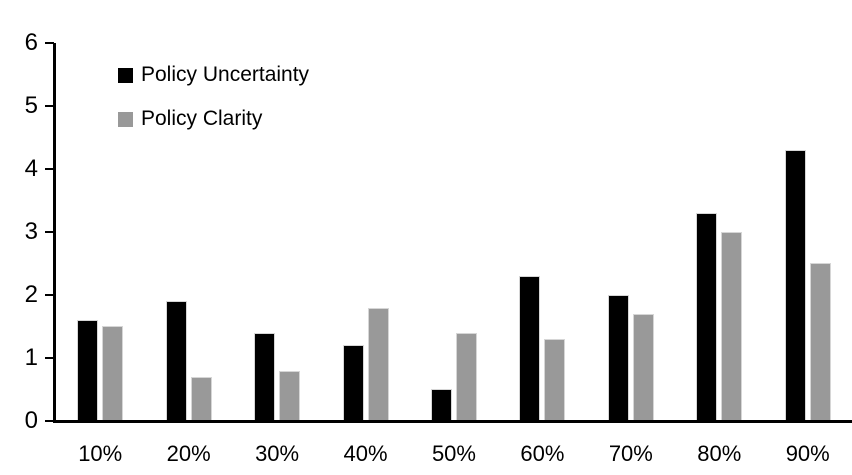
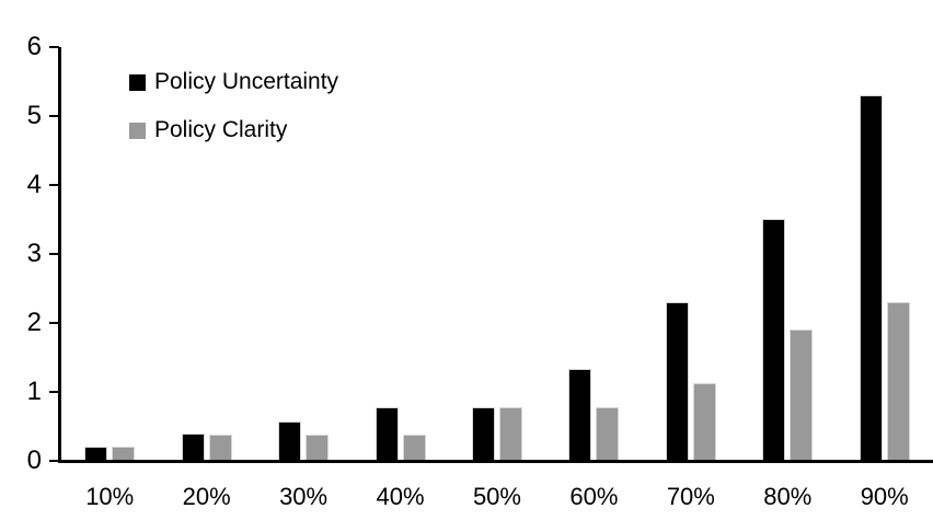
Policy Uncertainty/10%: 1.6 -> 0.2
Policy Clarity/10%: 1.5 -> 0.2
Policy Uncertainty/20%: 1.9 -> 0.4
Policy Clarity/20%: 0.7 -> 0.4
Policy Uncertainty/30%: 1.4 -> 0.6
Policy Clarity/30%: 0.8 -> 0.4
Policy Uncertainty/40%: 1.2 -> 0.8
Policy Clarity/40%: 1.8 -> 0.4
Policy Uncertainty/50%: 0.5 -> 0.8
Policy Clarity/50%: 1.4 -> 0.8
Policy Uncertainty/60%: 2.3 -> 1.3
Policy Clarity/60%: 1.3 -> 0.8
Policy Uncertainty/70%: 2.0 -> 2.3
Policy Clarity/70%: 1.7 -> 1.1
Policy Uncertainty/80%: 3.3 -> 3.5
Policy Clarity/80%: 3.0 -> 1.9
Policy Uncertainty/90%: 4.3 -> 5.3
Policy Clarity/90%: 2.5 -> 2.3
